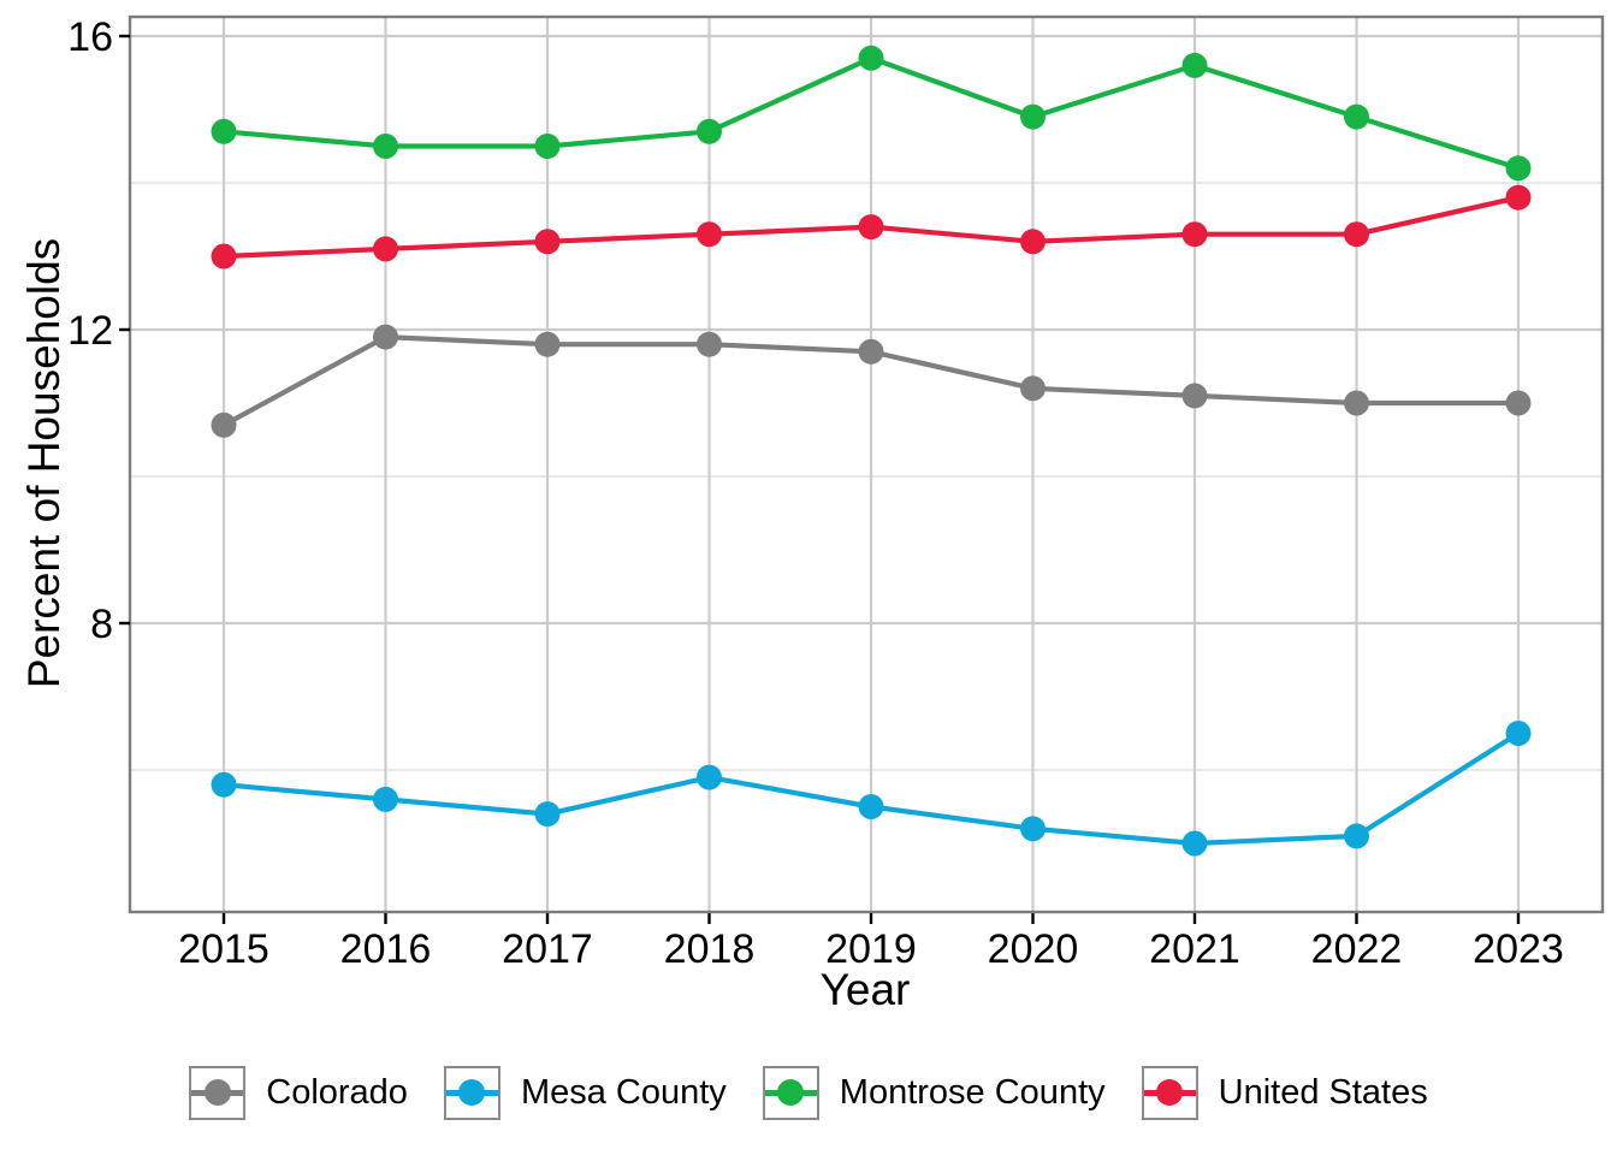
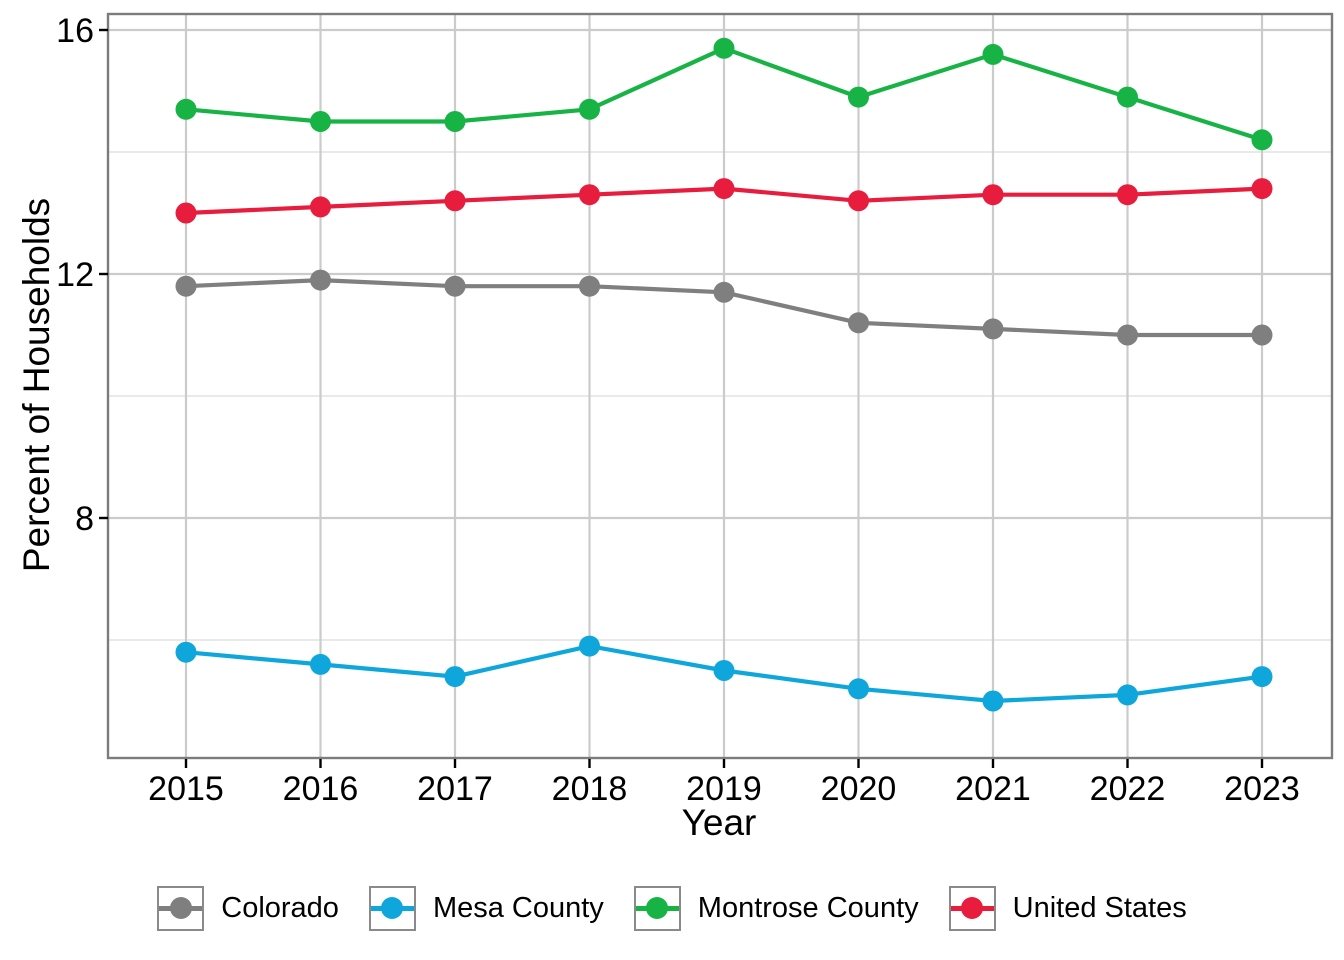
Colorado/2015: 10.7 -> 11.8
Mesa County/2023: 6.5 -> 5.4
United States/2023: 13.8 -> 13.4
